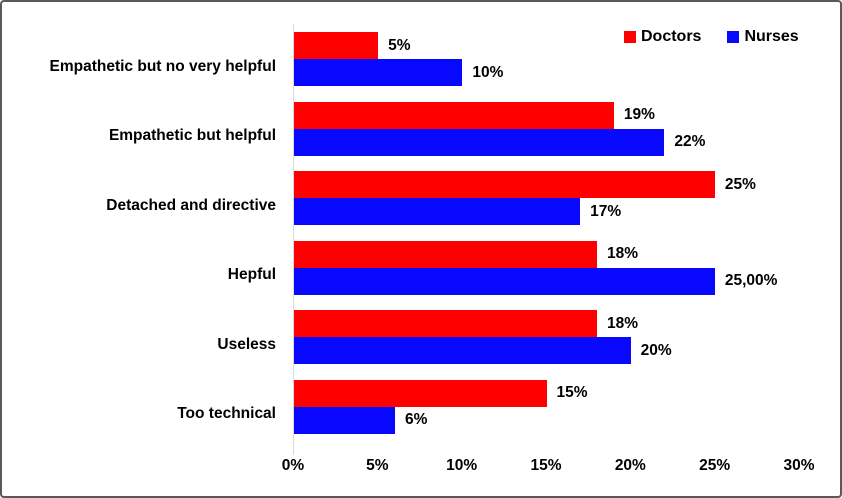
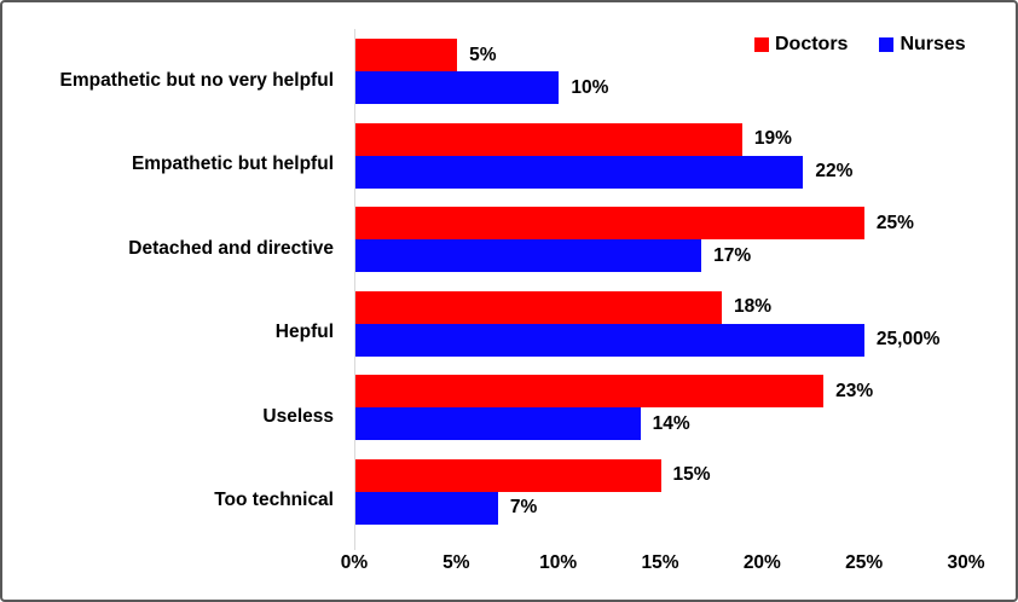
Doctors/Useless: 18% -> 23%
Nurses/Useless: 20% -> 14%
Nurses/Too technical: 6% -> 7%
